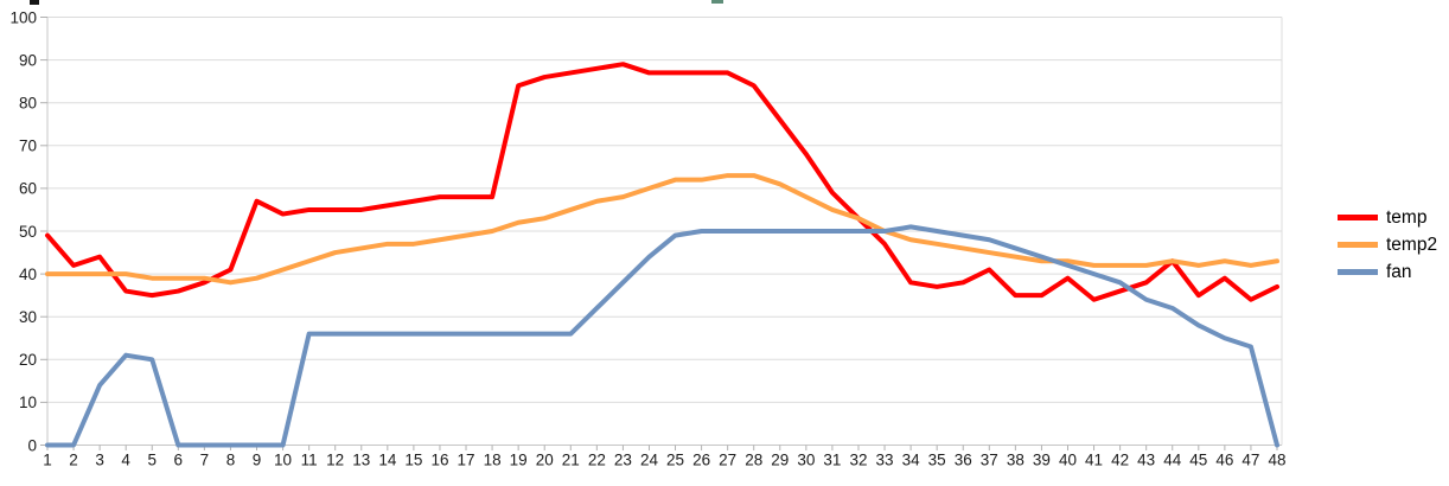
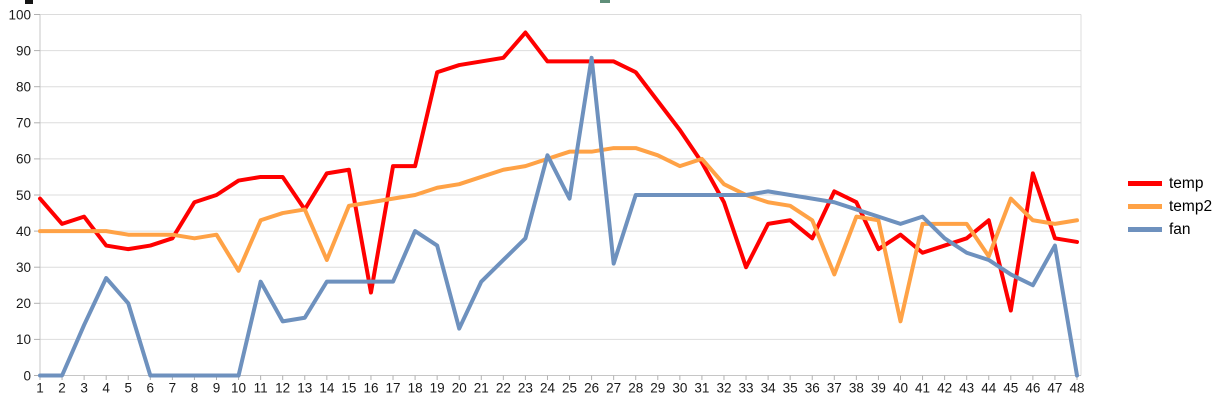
fan/4: 21 -> 27
temp/8: 41 -> 48
temp/9: 57 -> 50
temp2/10: 41 -> 29
fan/12: 26 -> 15
temp/13: 55 -> 46
fan/13: 26 -> 16
temp2/14: 47 -> 32
temp/16: 58 -> 23
fan/18: 26 -> 40
fan/19: 26 -> 36
fan/20: 26 -> 13
temp/23: 89 -> 95
fan/24: 44 -> 61
fan/26: 50 -> 88
fan/27: 50 -> 31
temp2/31: 55 -> 60
temp/32: 53 -> 48
temp/33: 47 -> 30
temp/34: 38 -> 42
temp/35: 37 -> 43
temp2/36: 46 -> 43
temp/37: 41 -> 51
temp2/37: 45 -> 28
temp/38: 35 -> 48
temp2/40: 43 -> 15
fan/41: 40 -> 44
temp2/44: 43 -> 33
temp/45: 35 -> 18
temp2/45: 42 -> 49
temp/46: 39 -> 56
temp/47: 34 -> 38
fan/47: 23 -> 36
